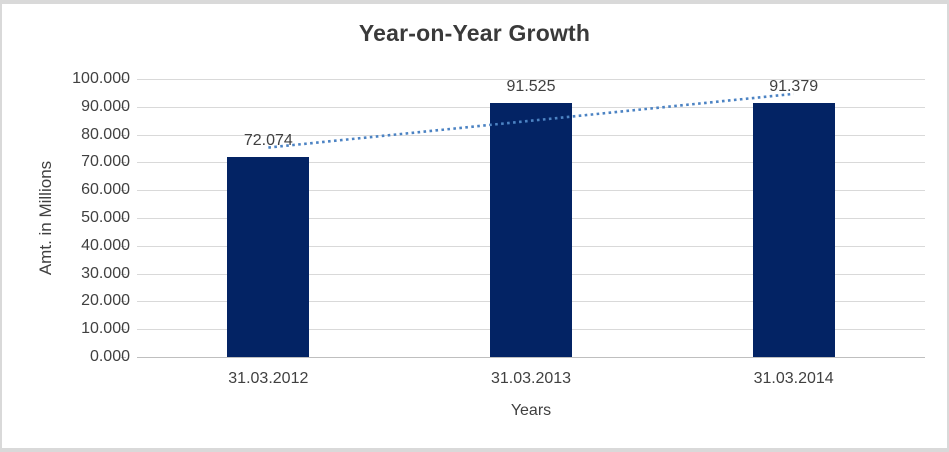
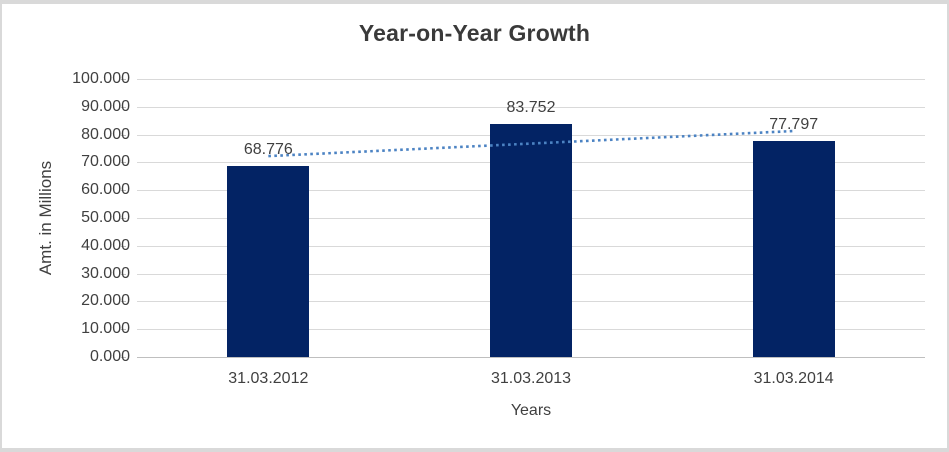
31.03.2012: 72.074 -> 68.776
31.03.2013: 91.525 -> 83.752
31.03.2014: 91.379 -> 77.797
